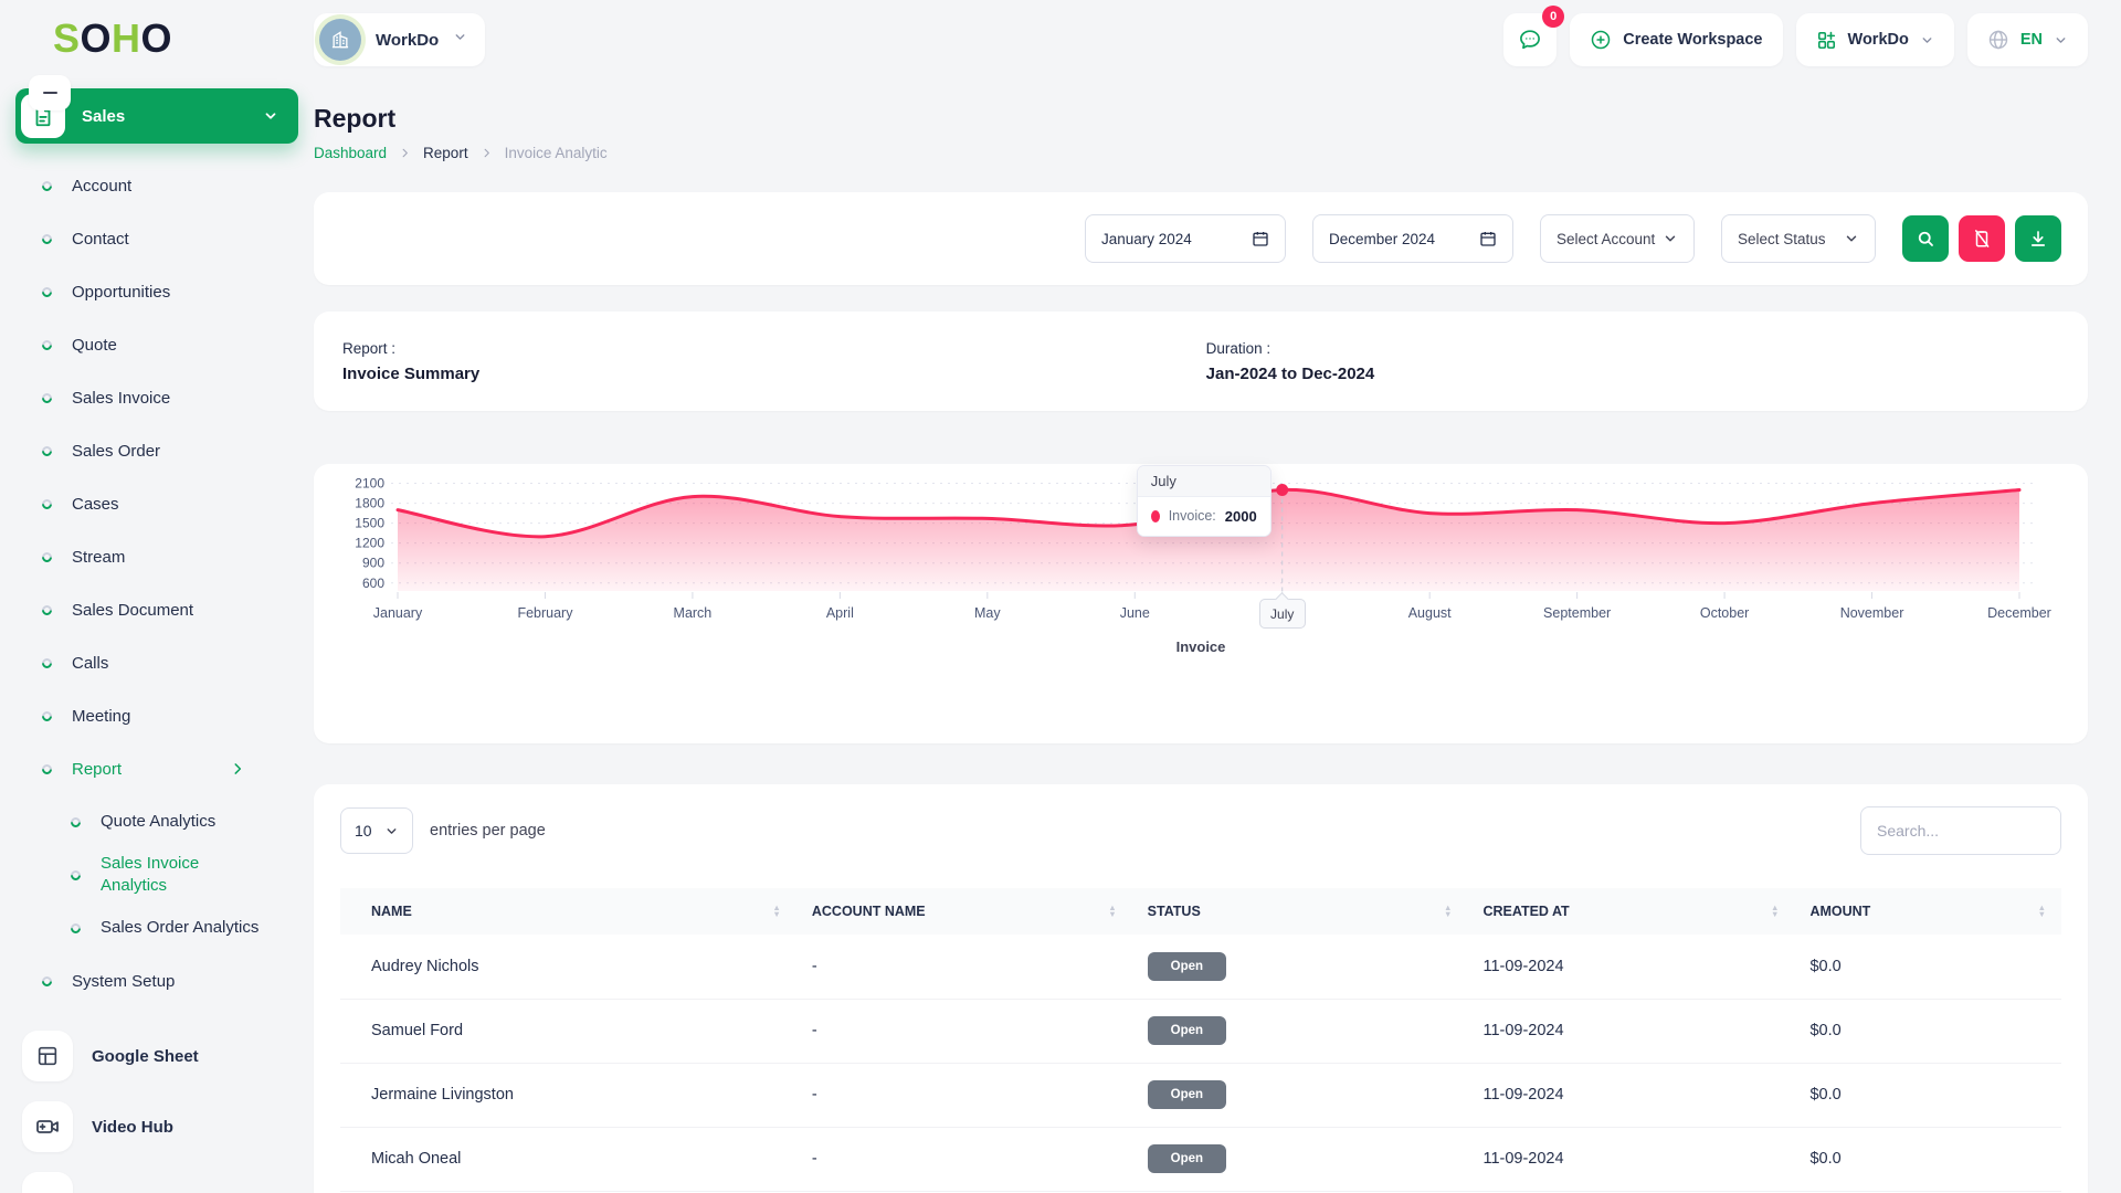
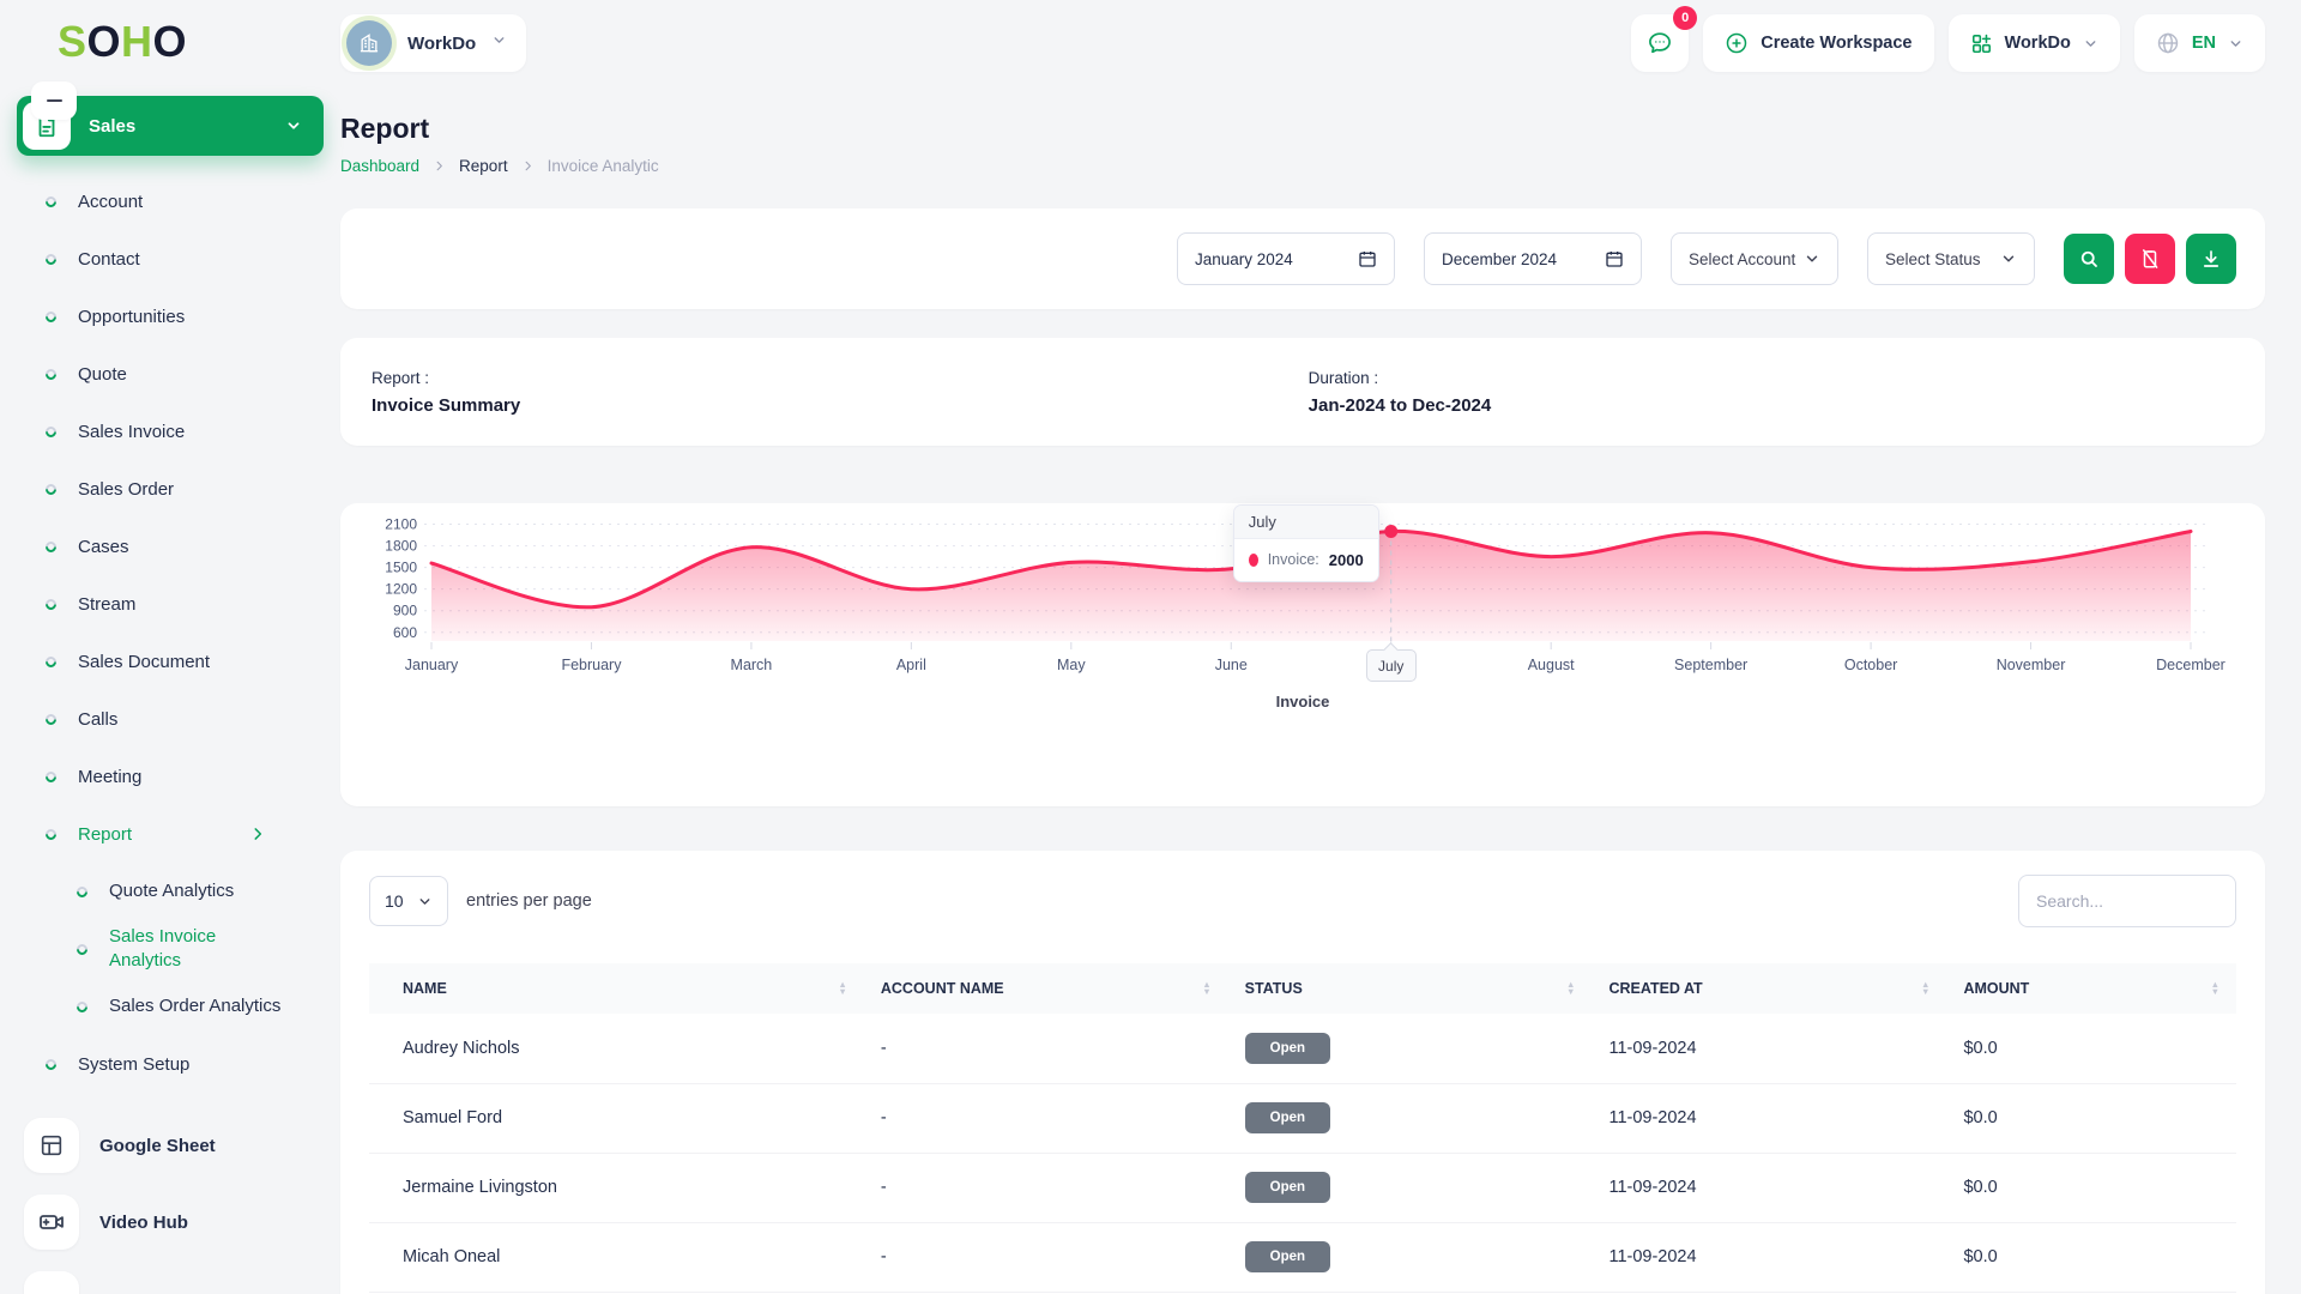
January: 1700 -> 1600
February: 1300 -> 1000
March: 1900 -> 1800
April: 1600 -> 1200
September: 1700 -> 2000
November: 1800 -> 1600
